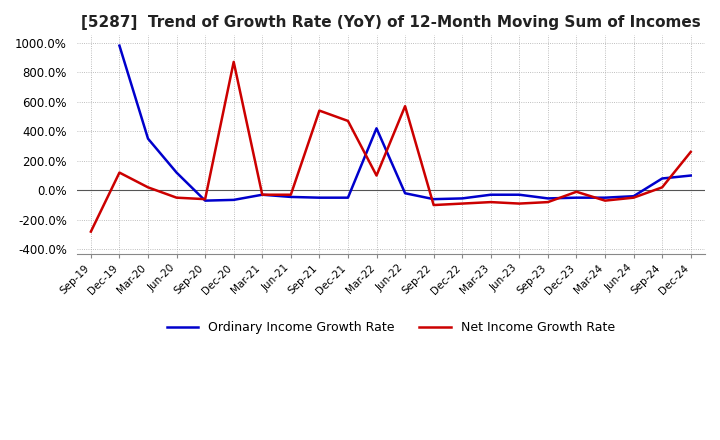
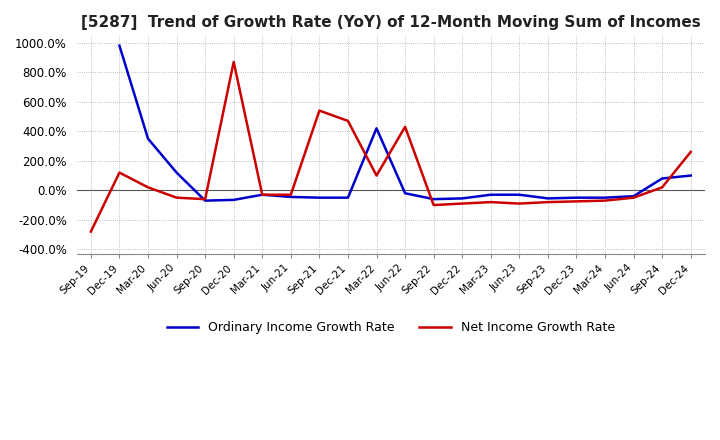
Net Income Growth Rate/Jun-22: 570% -> 430%
Net Income Growth Rate/Dec-23: -10% -> -80%
